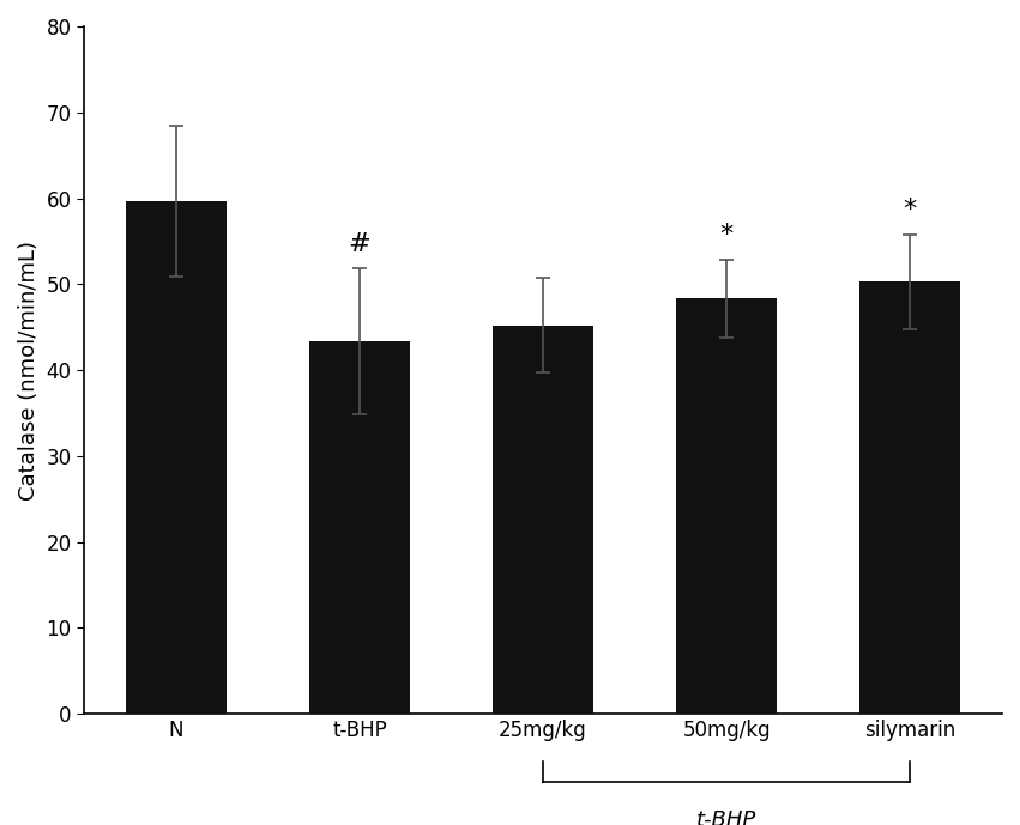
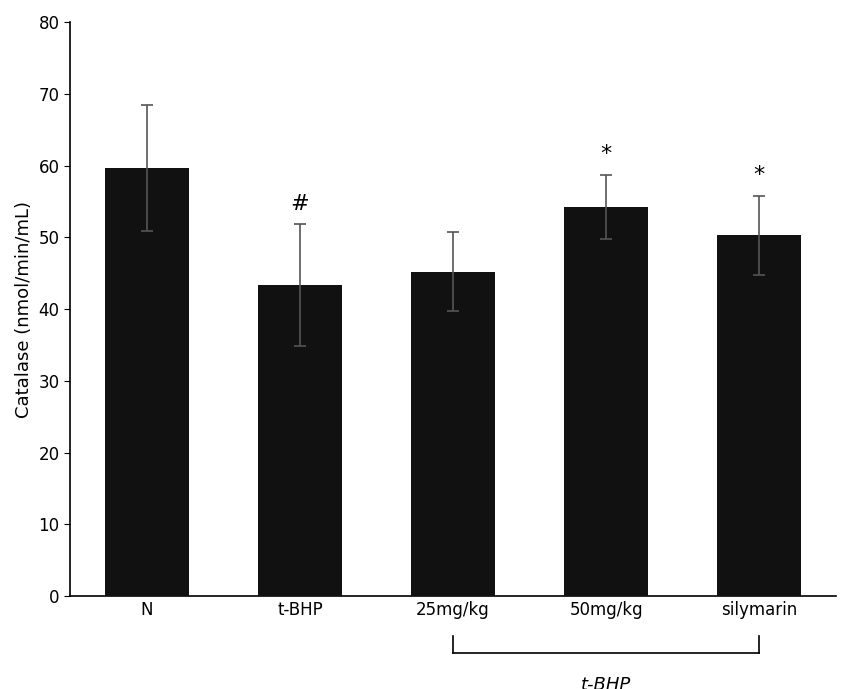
50mg/kg: 48.3 -> 54.2
